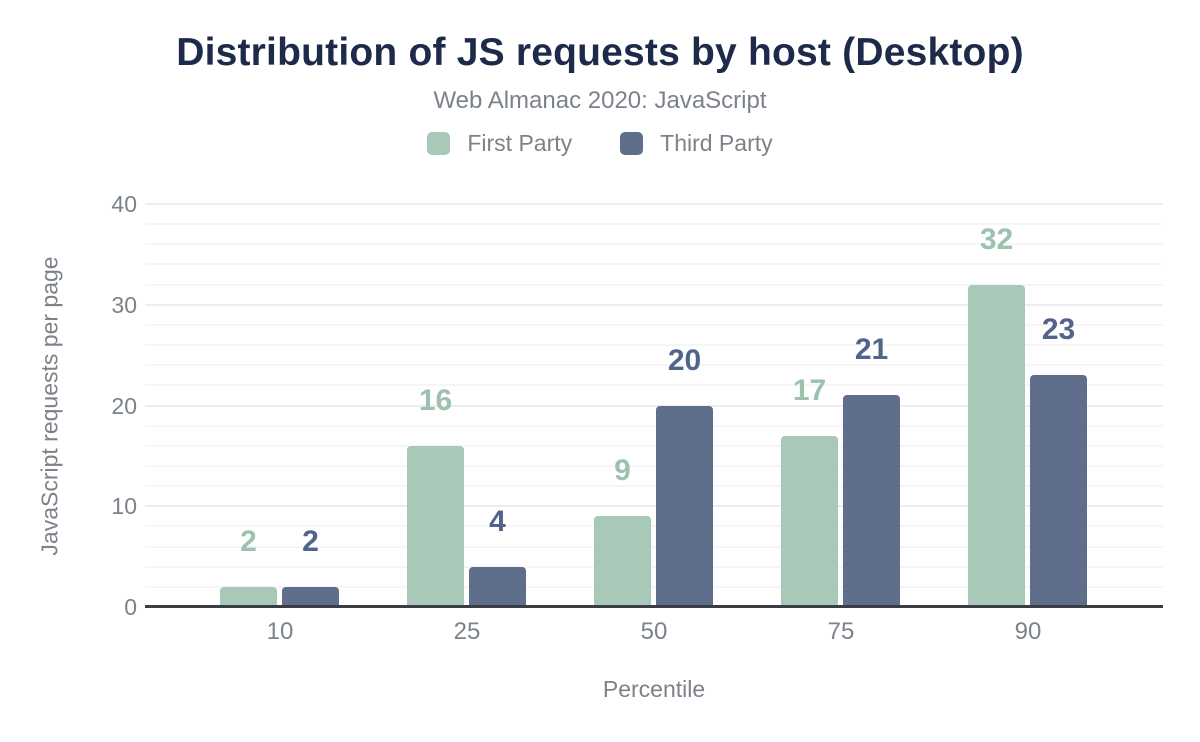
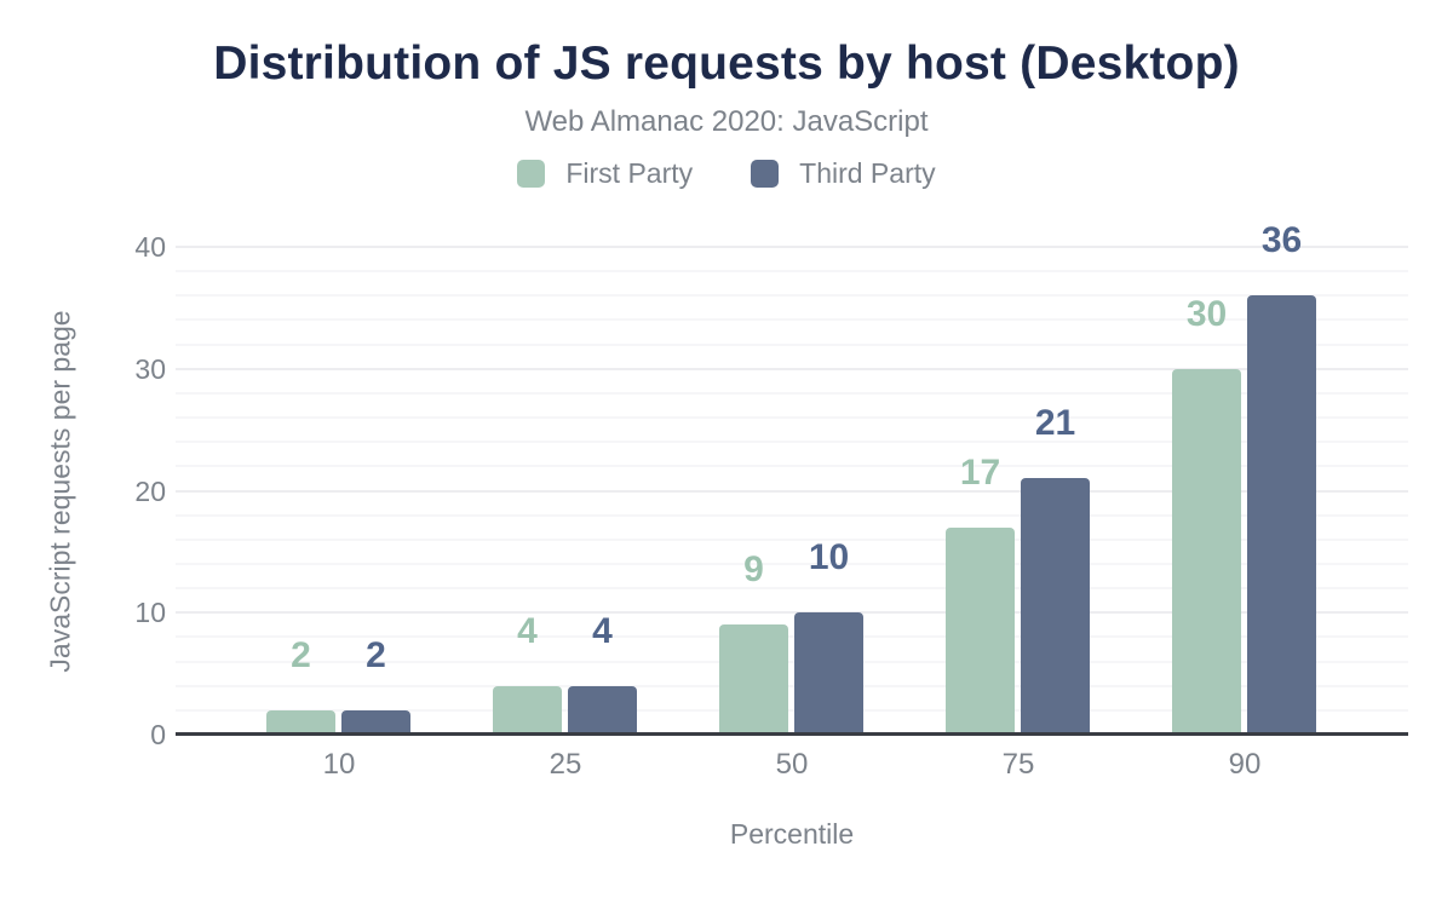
First Party/25: 16 -> 4
Third Party/50: 20 -> 10
First Party/90: 32 -> 30
Third Party/90: 23 -> 36
